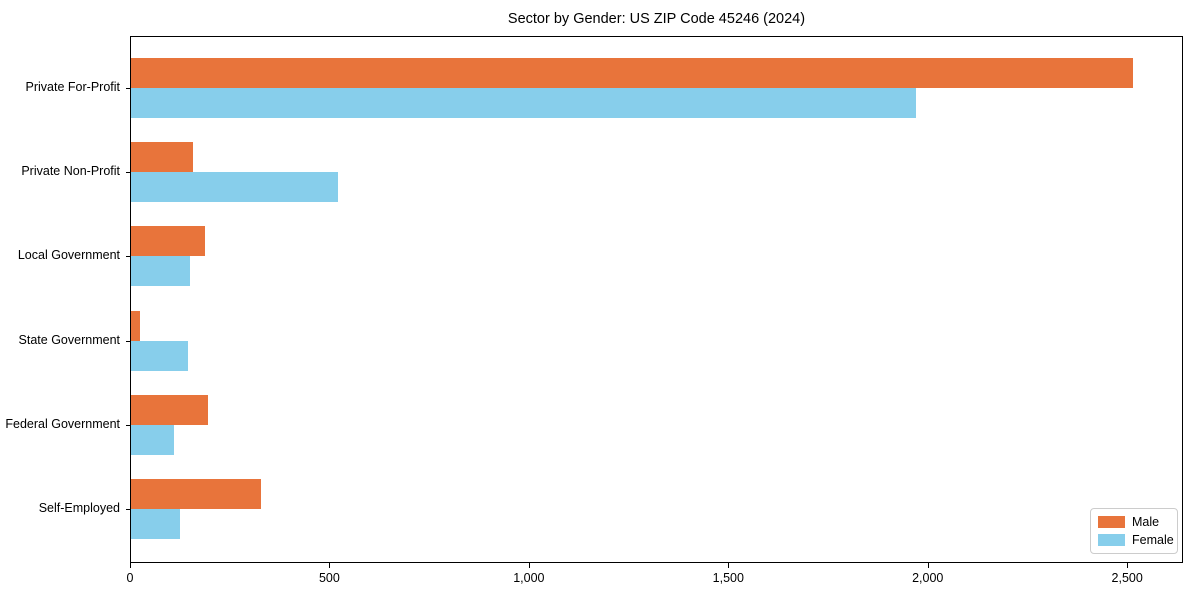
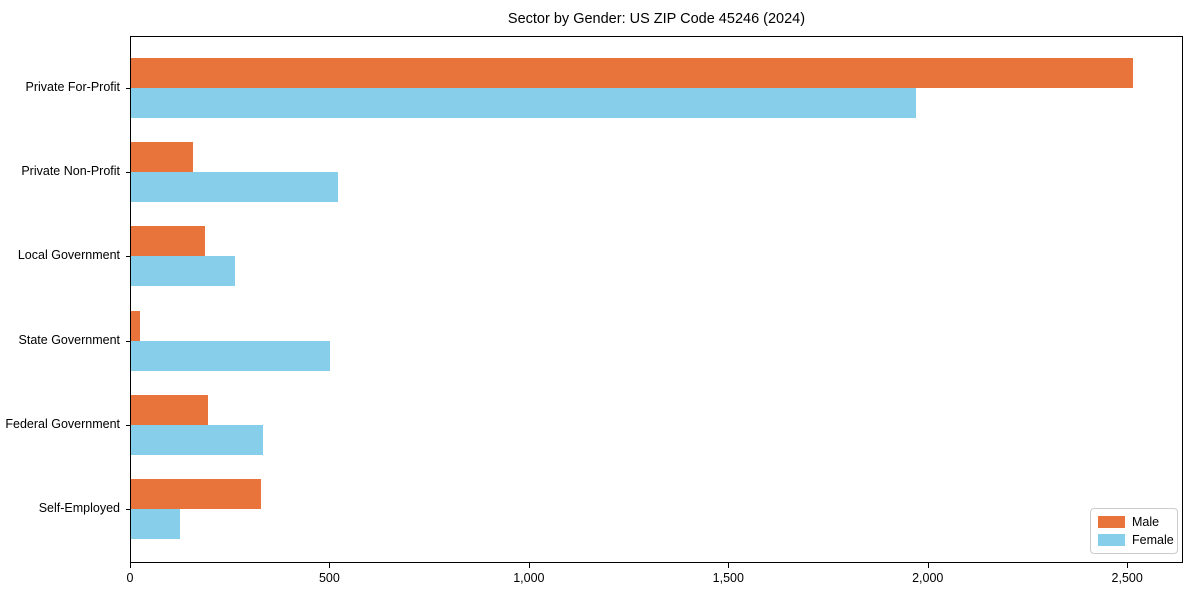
Female/Local Government: 150 -> 260
Female/State Government: 140 -> 500
Female/Federal Government: 110 -> 330
